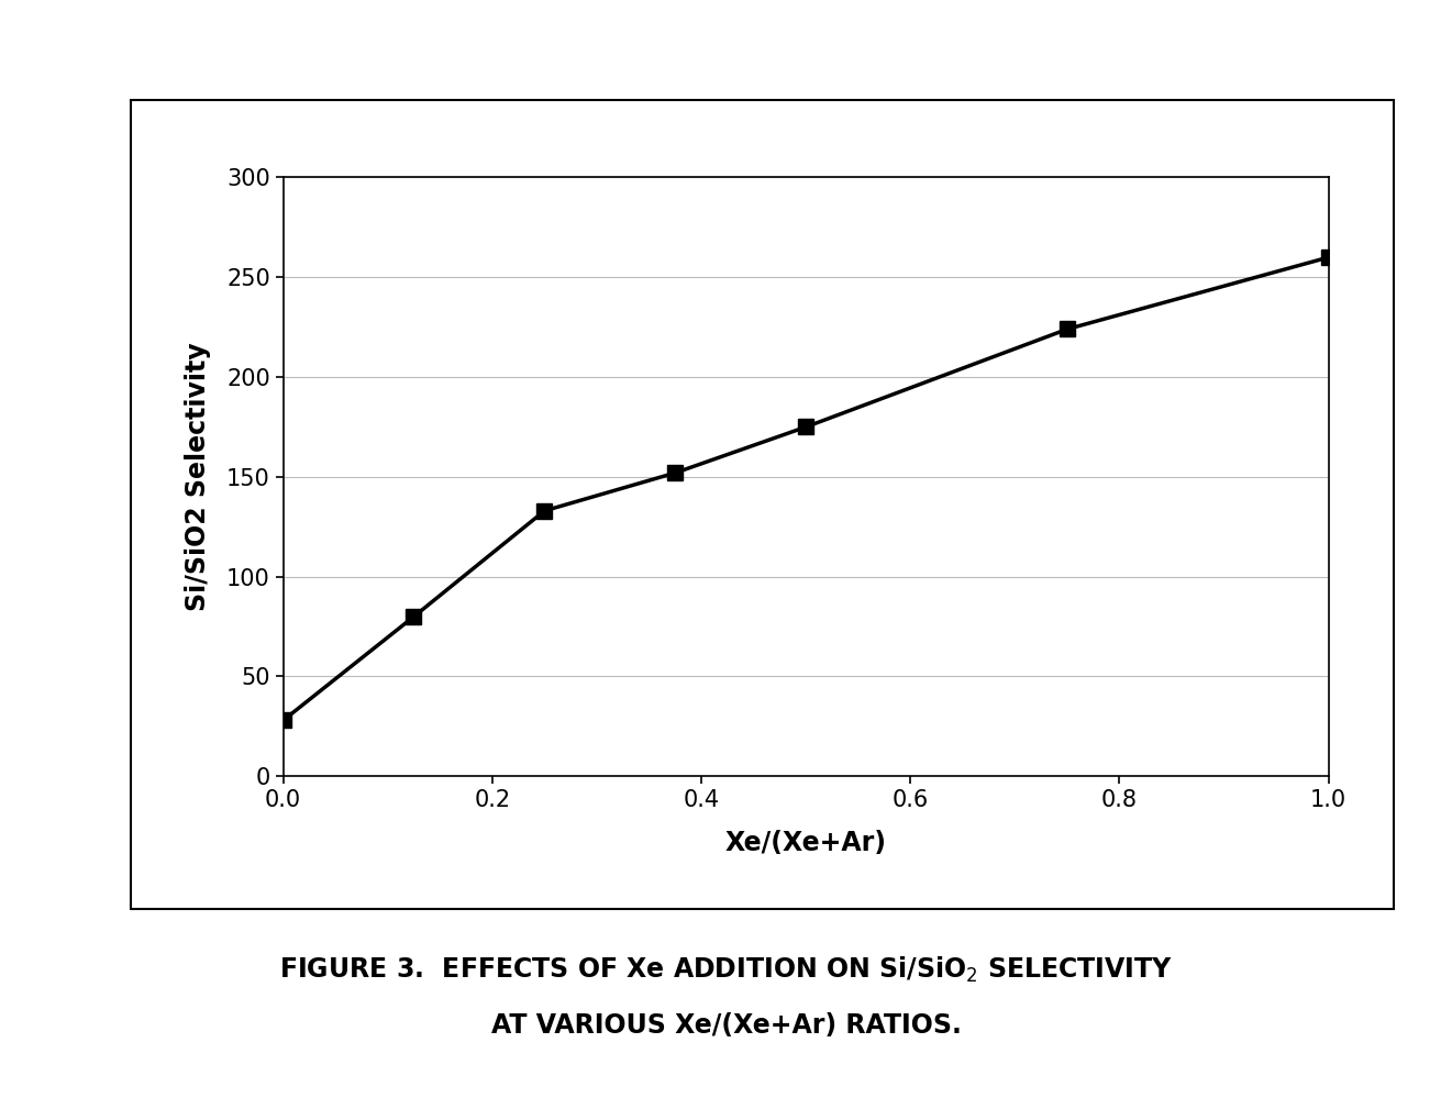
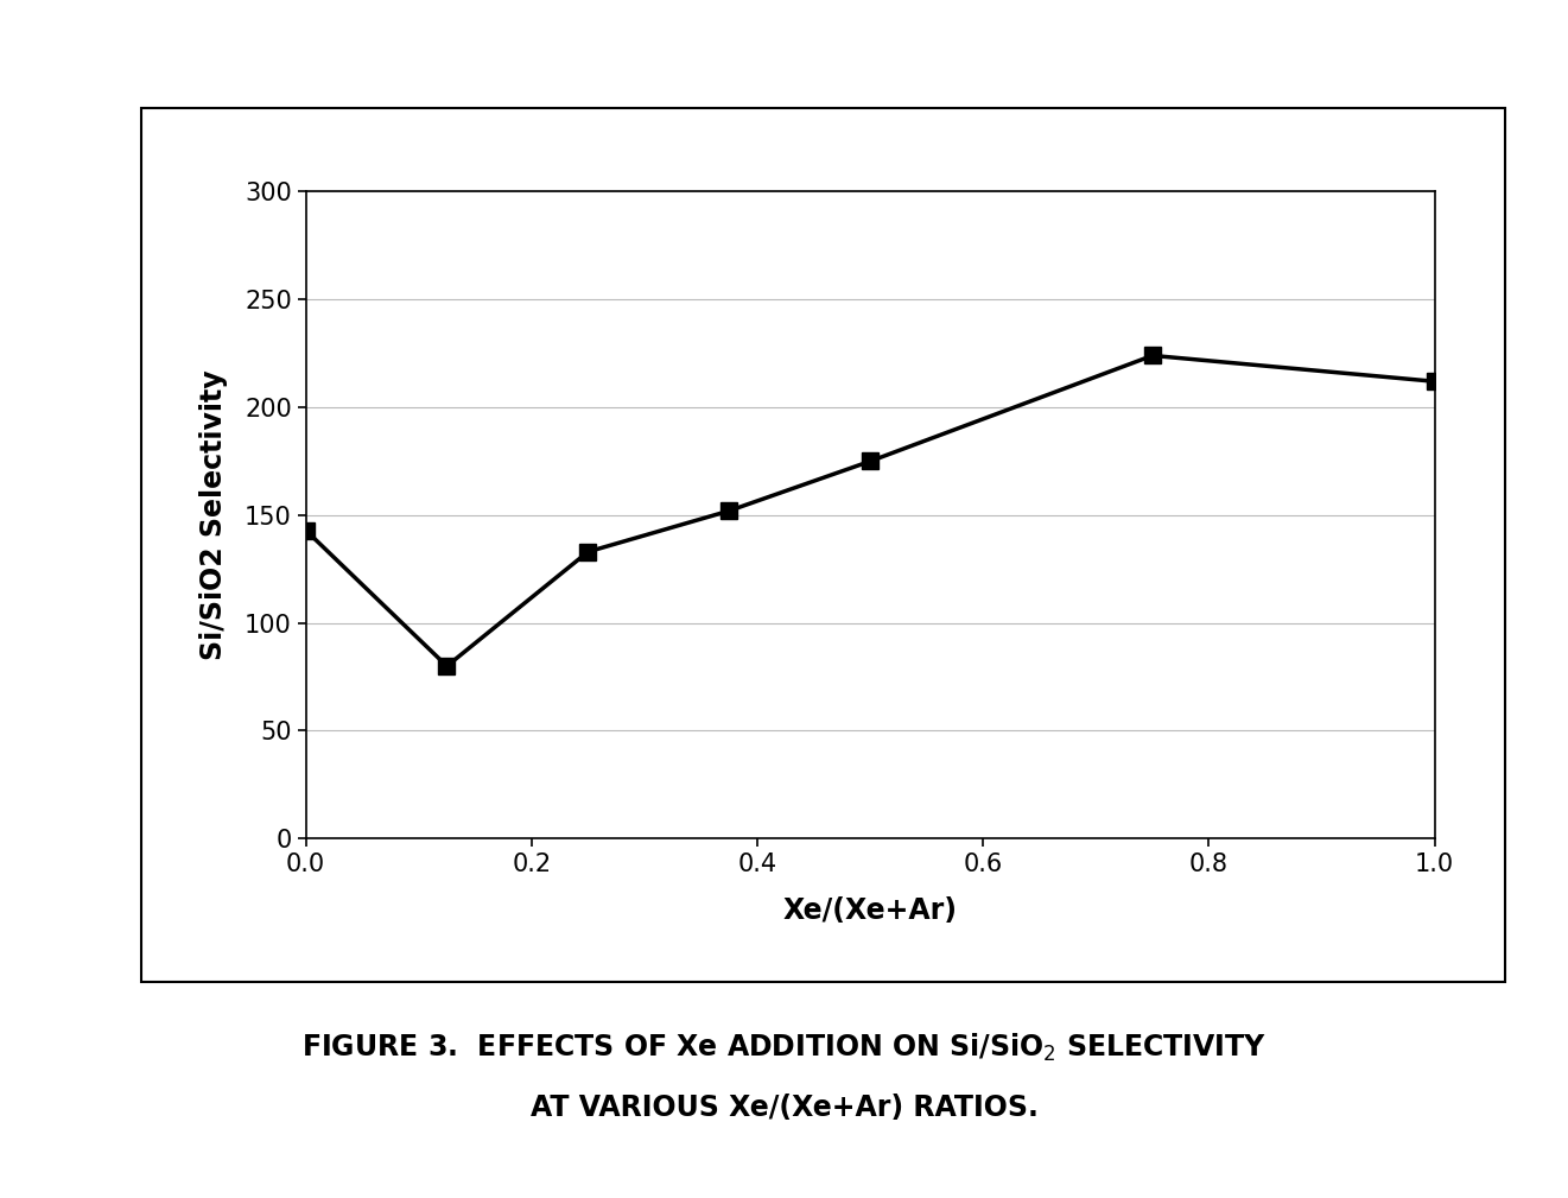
0.0: 28 -> 143
1.0: 260 -> 212
